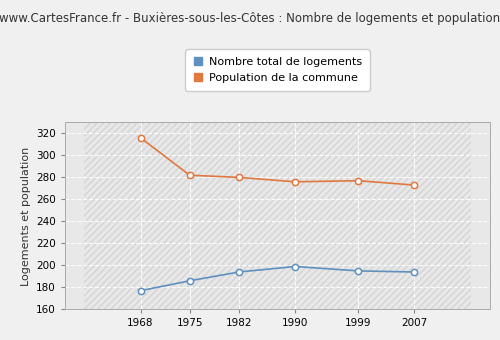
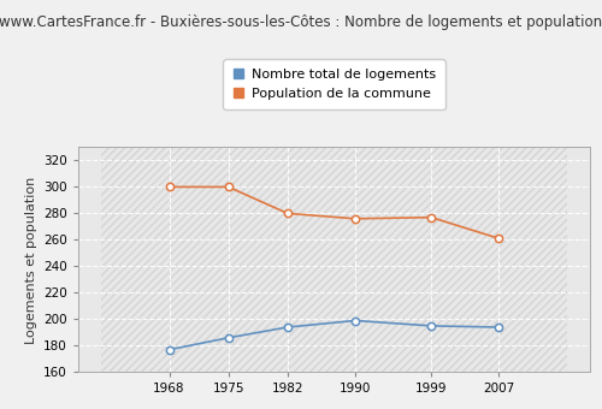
Population de la commune/1968: 316 -> 300
Population de la commune/1975: 282 -> 300
Population de la commune/2007: 273 -> 261
